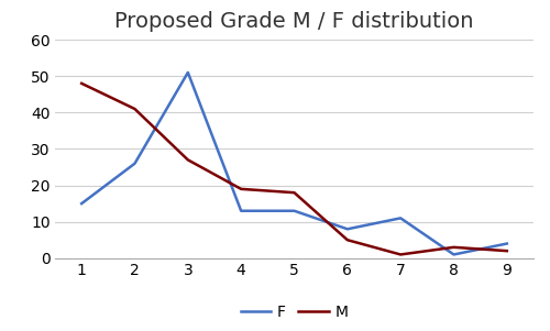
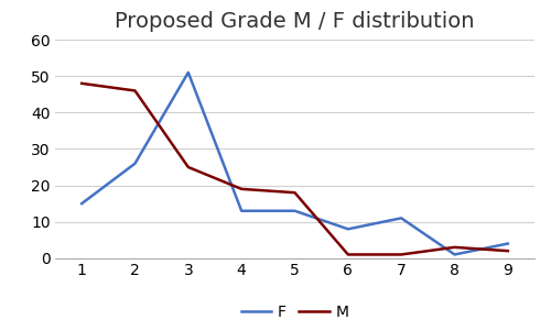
M/2: 41 -> 46
M/3: 27 -> 25
M/6: 5 -> 1
